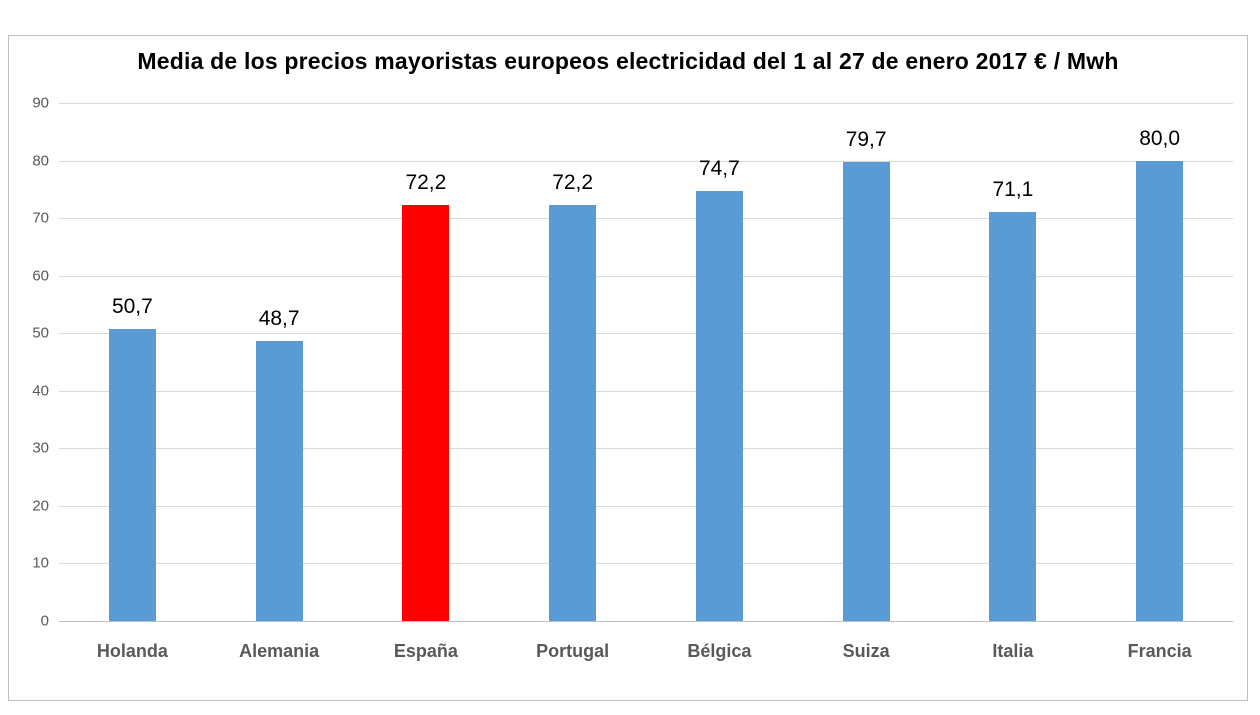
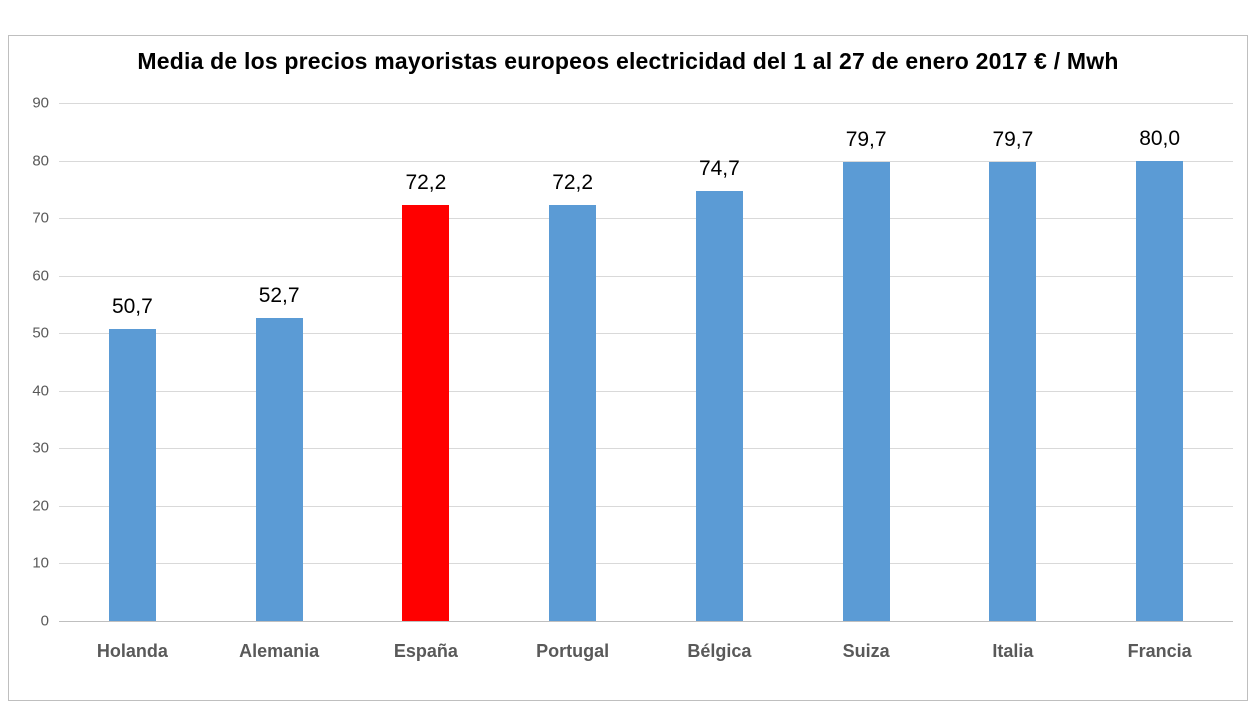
Alemania: 48,7 -> 52,7
Italia: 71,1 -> 79,7
